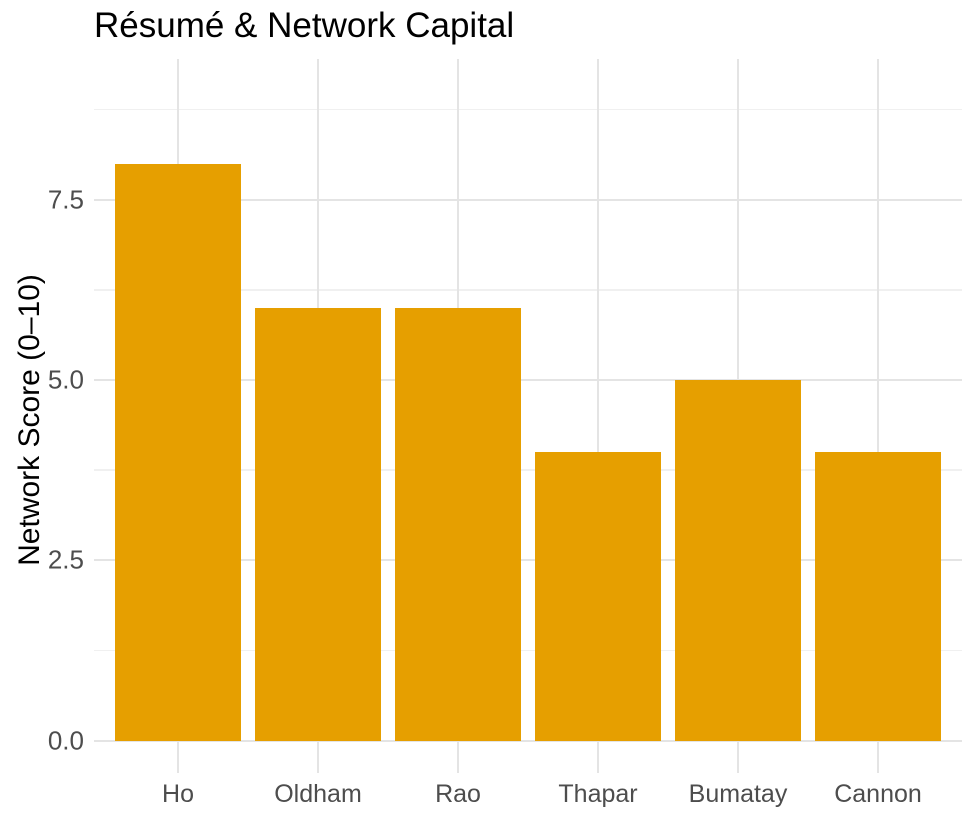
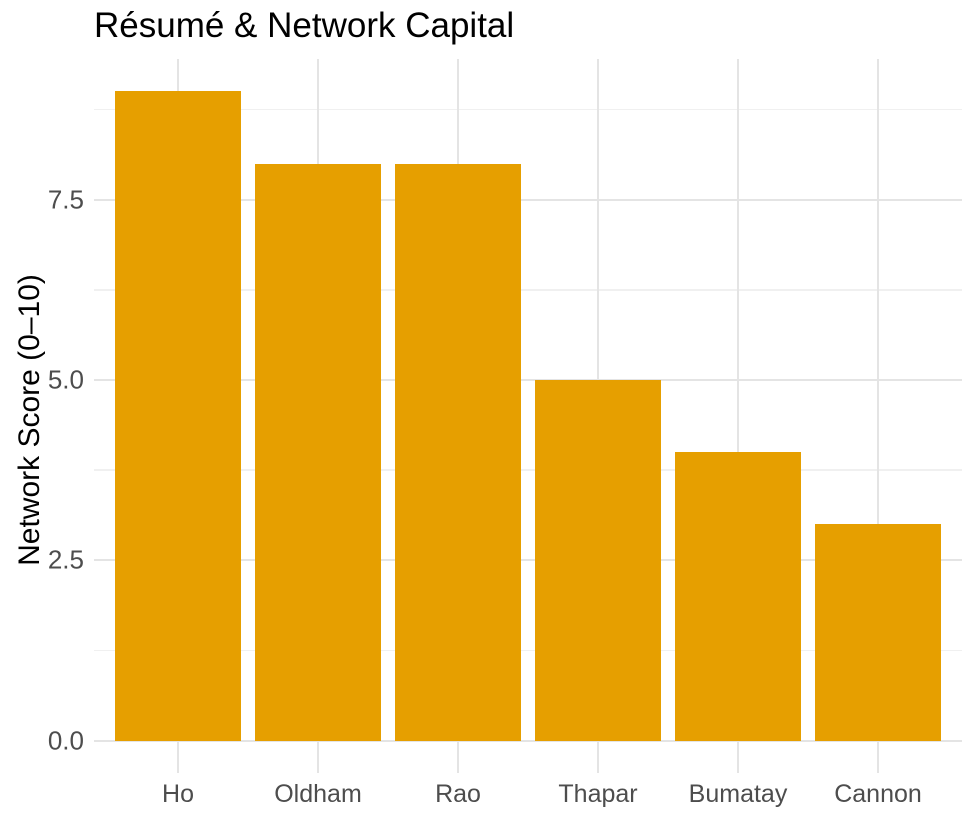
Ho: 8 -> 9
Oldham: 6 -> 8
Rao: 6 -> 8
Thapar: 4 -> 5
Bumatay: 5 -> 4
Cannon: 4 -> 3
